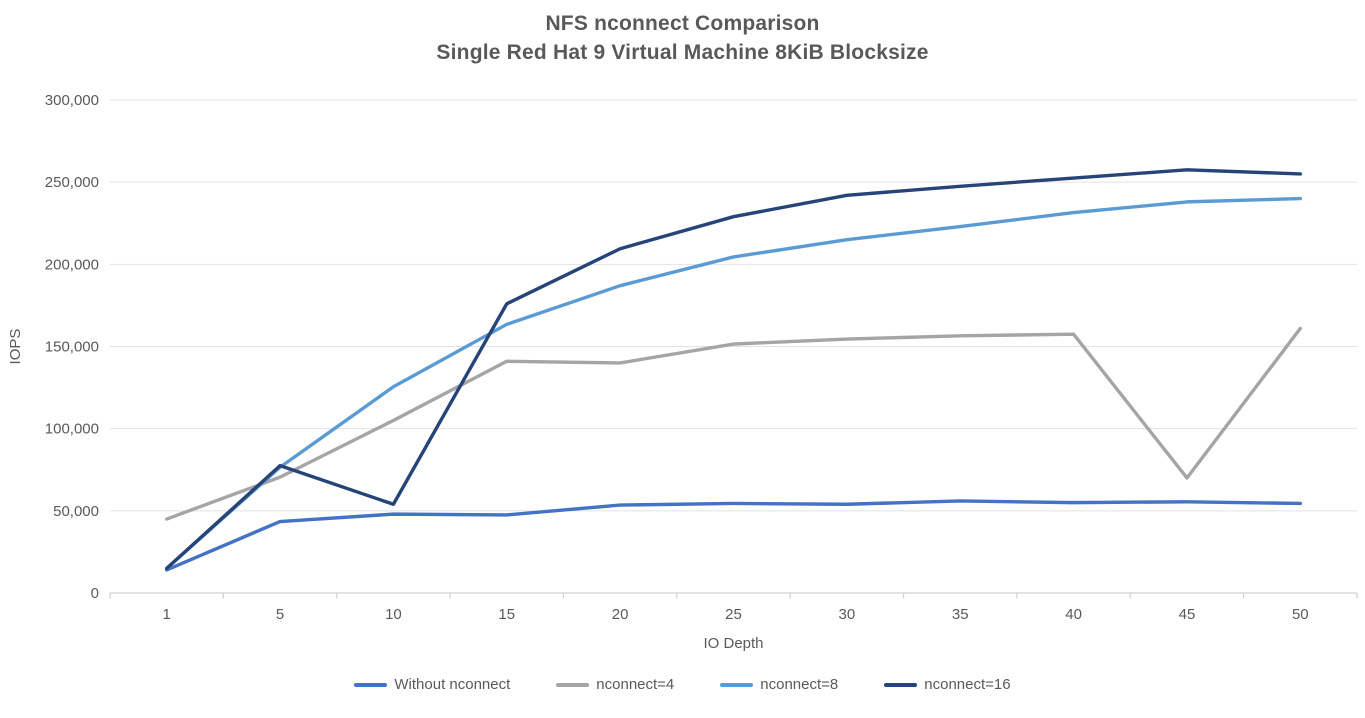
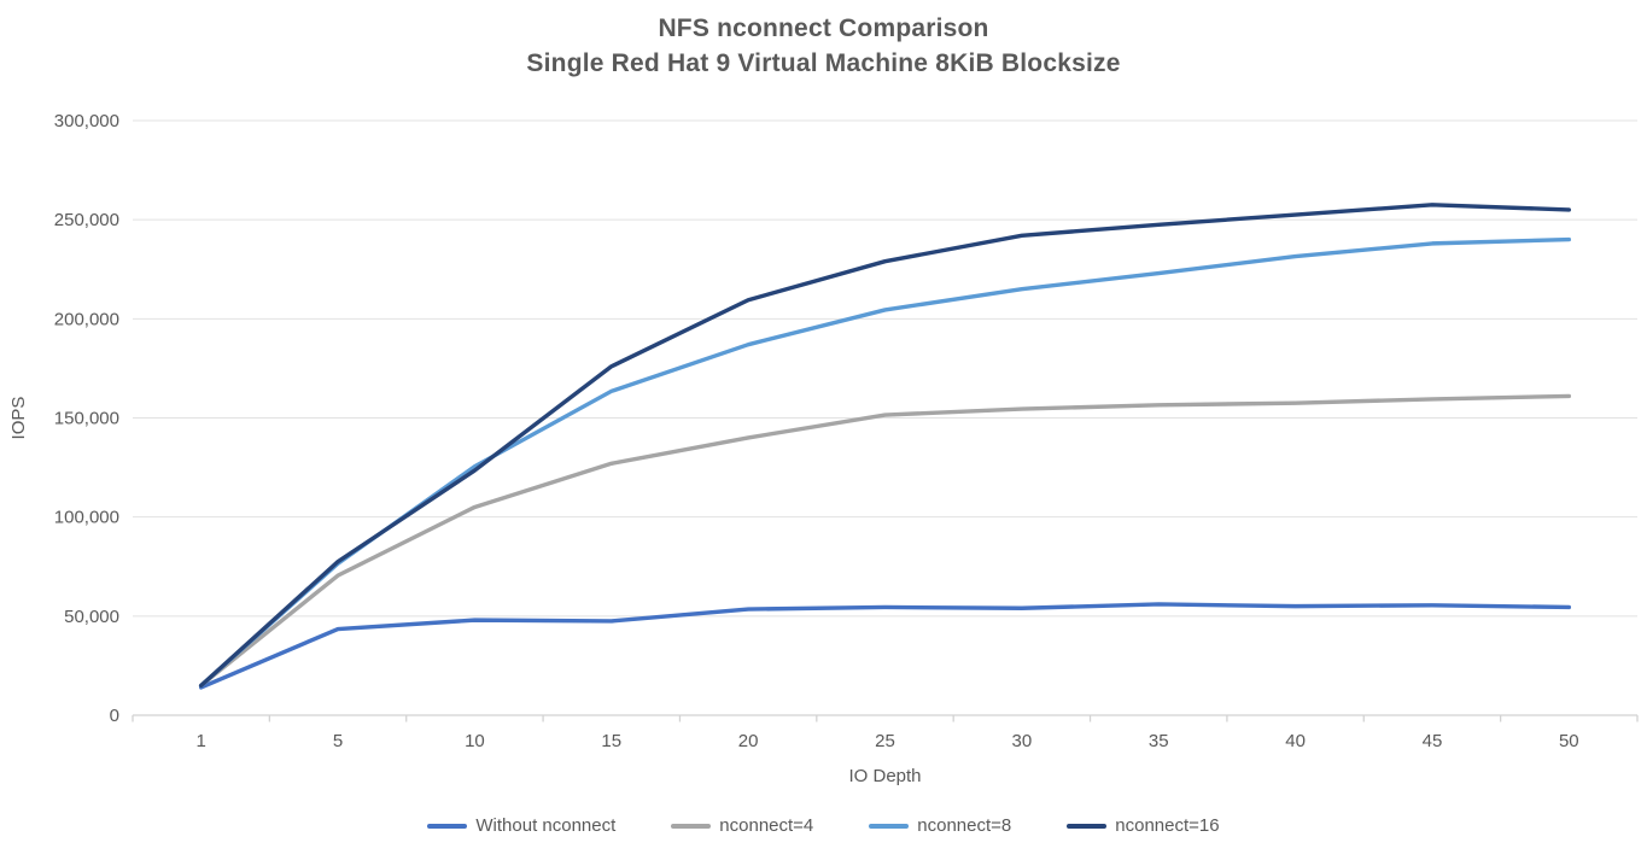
nconnect=4/1: 45000 -> 15000
nconnect=16/10: 54000 -> 124000
nconnect=4/15: 141000 -> 127000
nconnect=4/45: 70000 -> 160000
